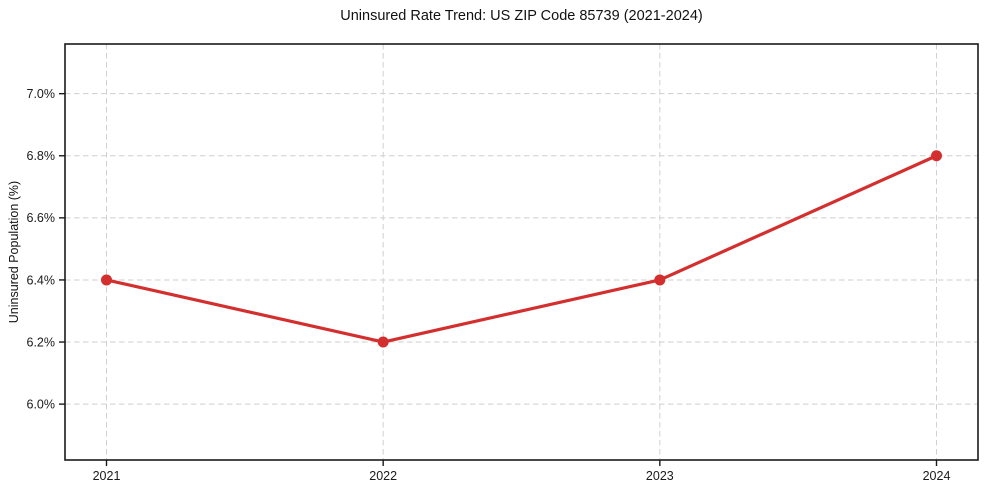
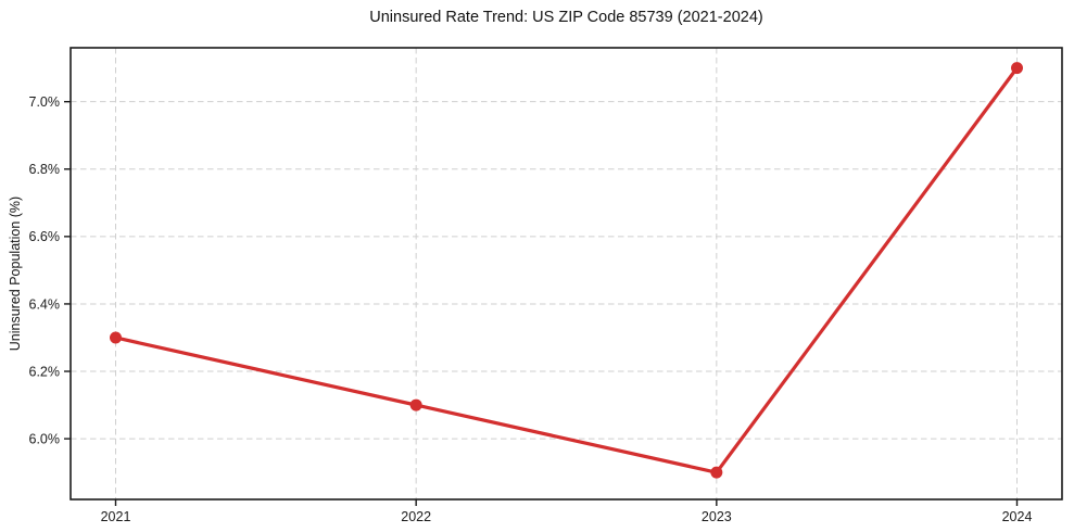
2021: 6.4% -> 6.3%
2022: 6.2% -> 6.1%
2023: 6.4% -> 5.9%
2024: 6.8% -> 7.1%
